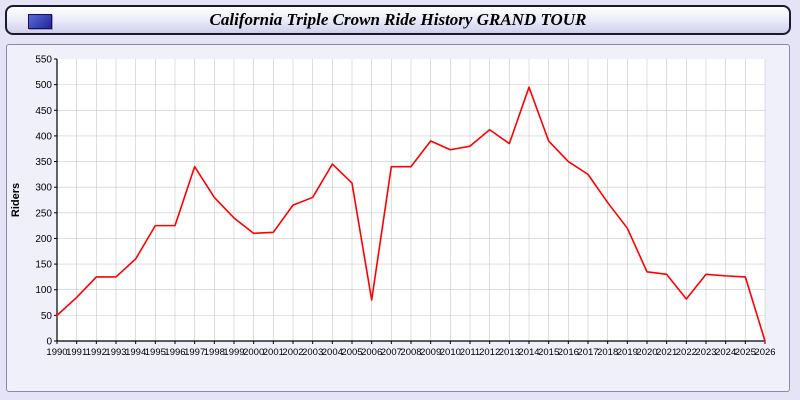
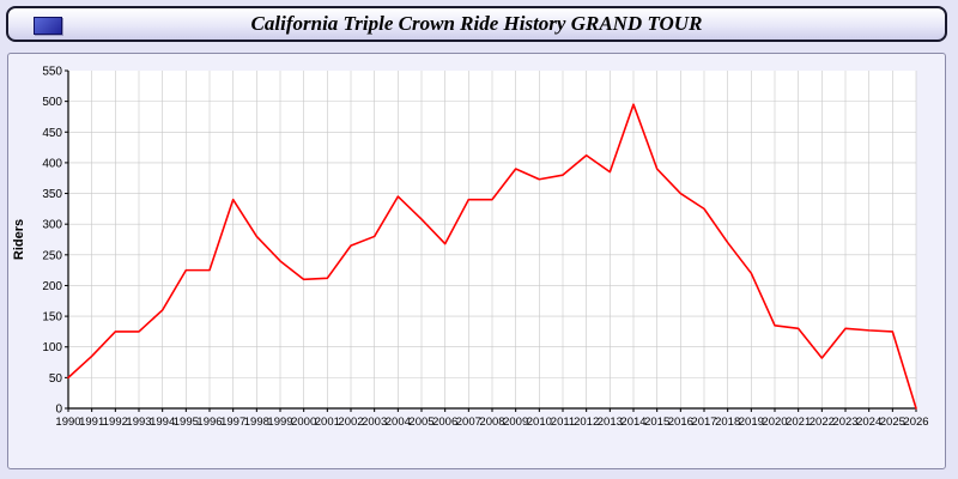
2006: 80 -> 270
